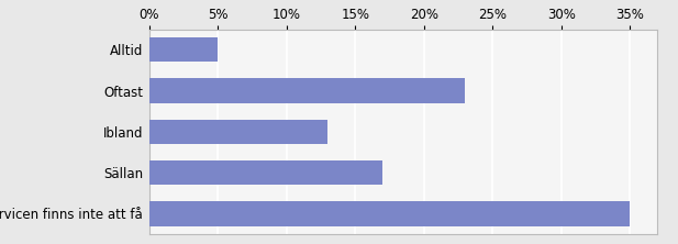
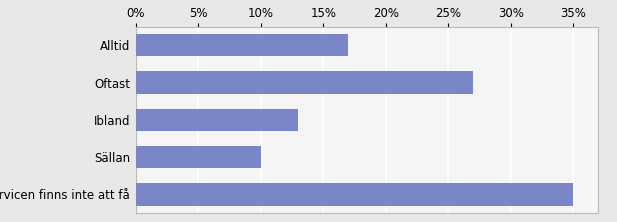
Alltid: 5% -> 17%
Oftast: 23% -> 27%
Sällan: 17% -> 10%
